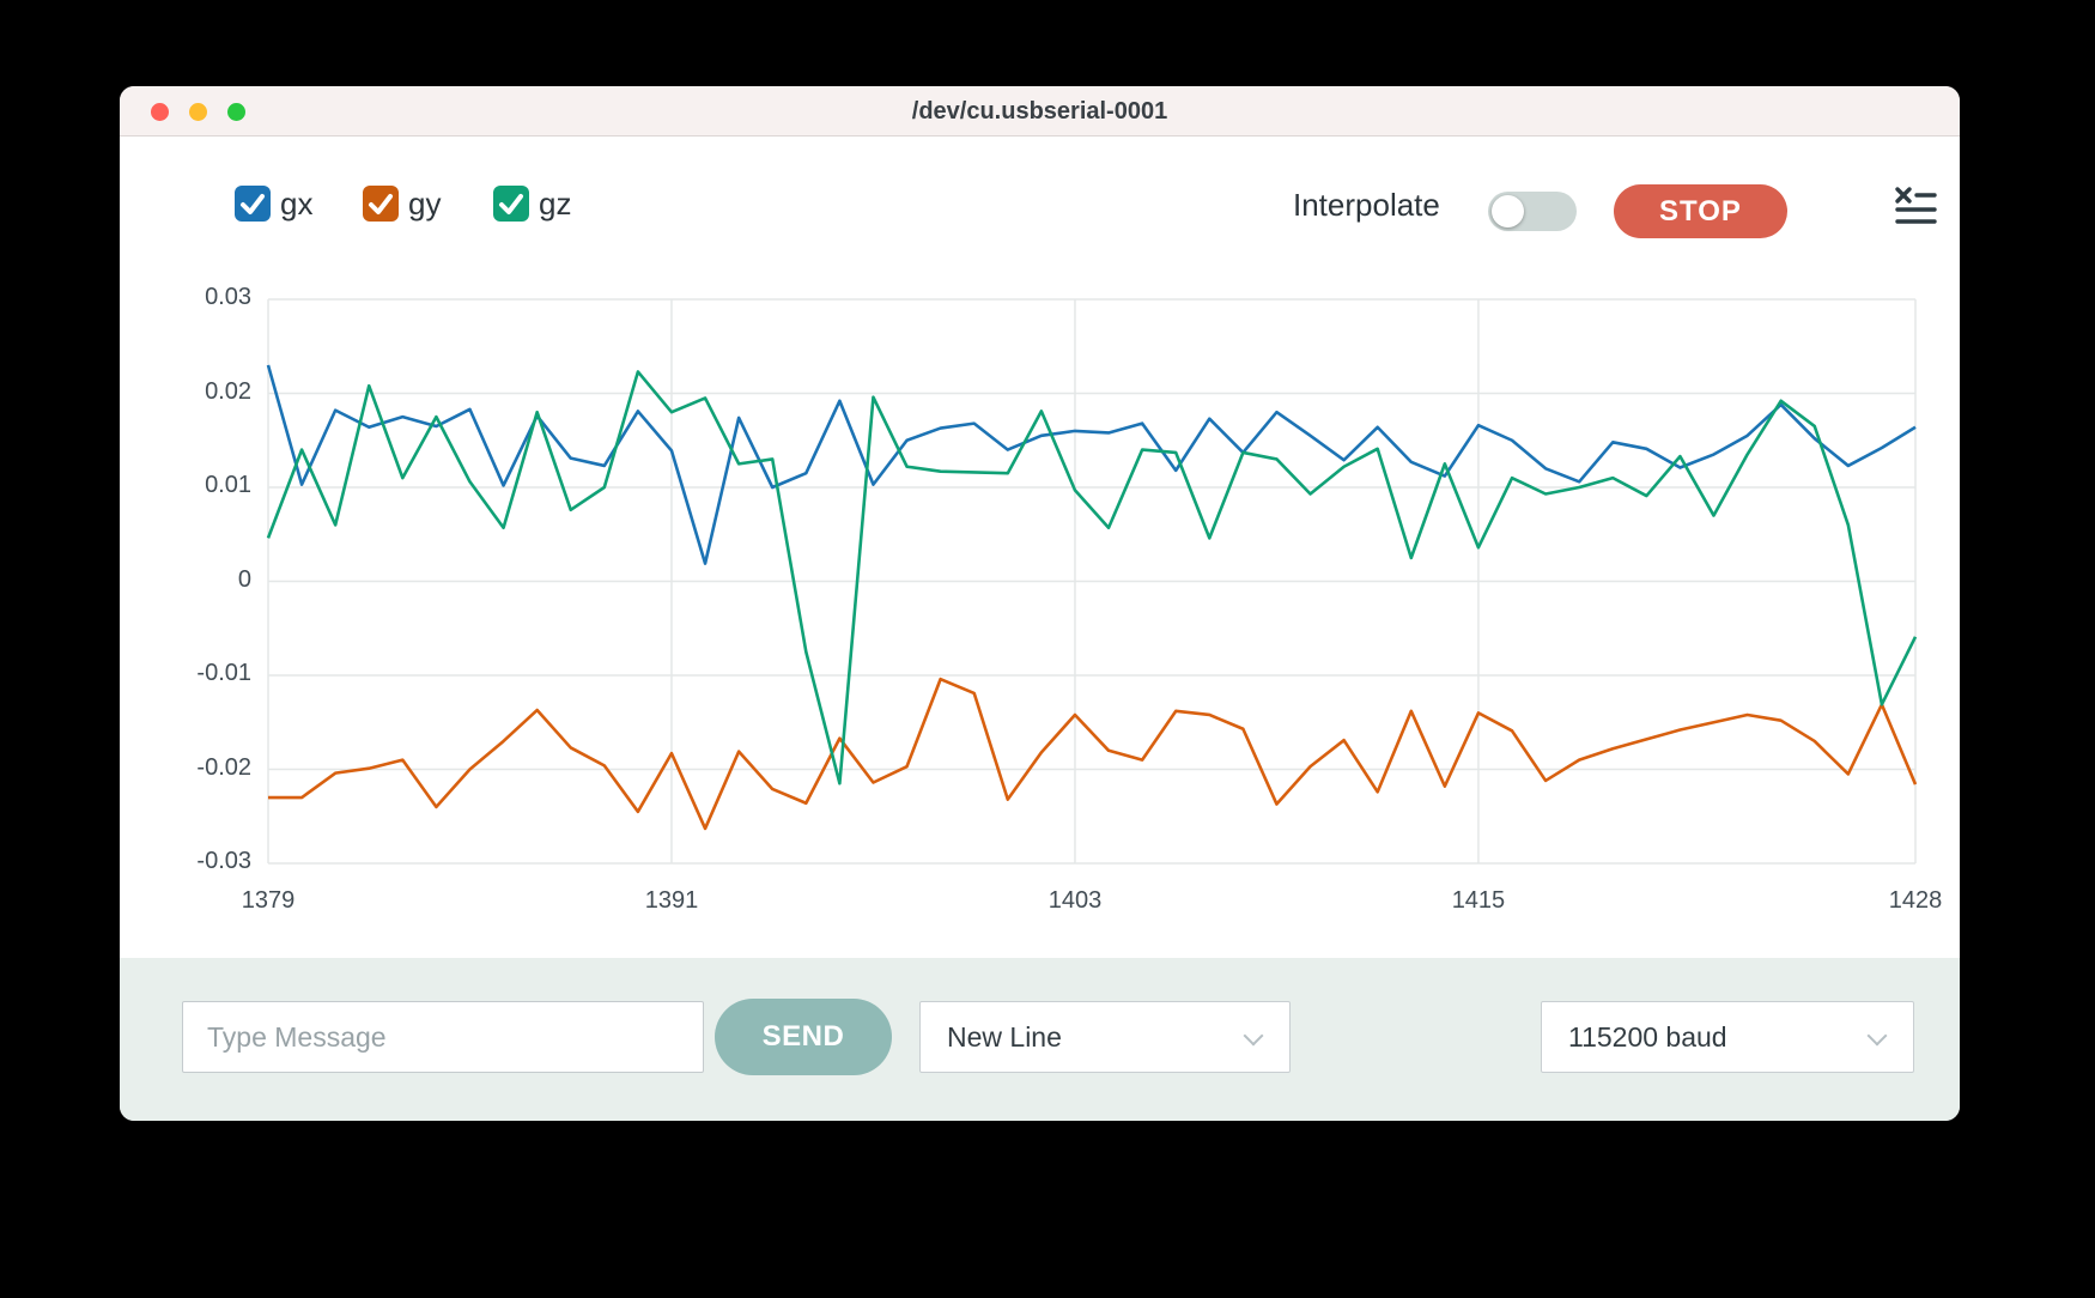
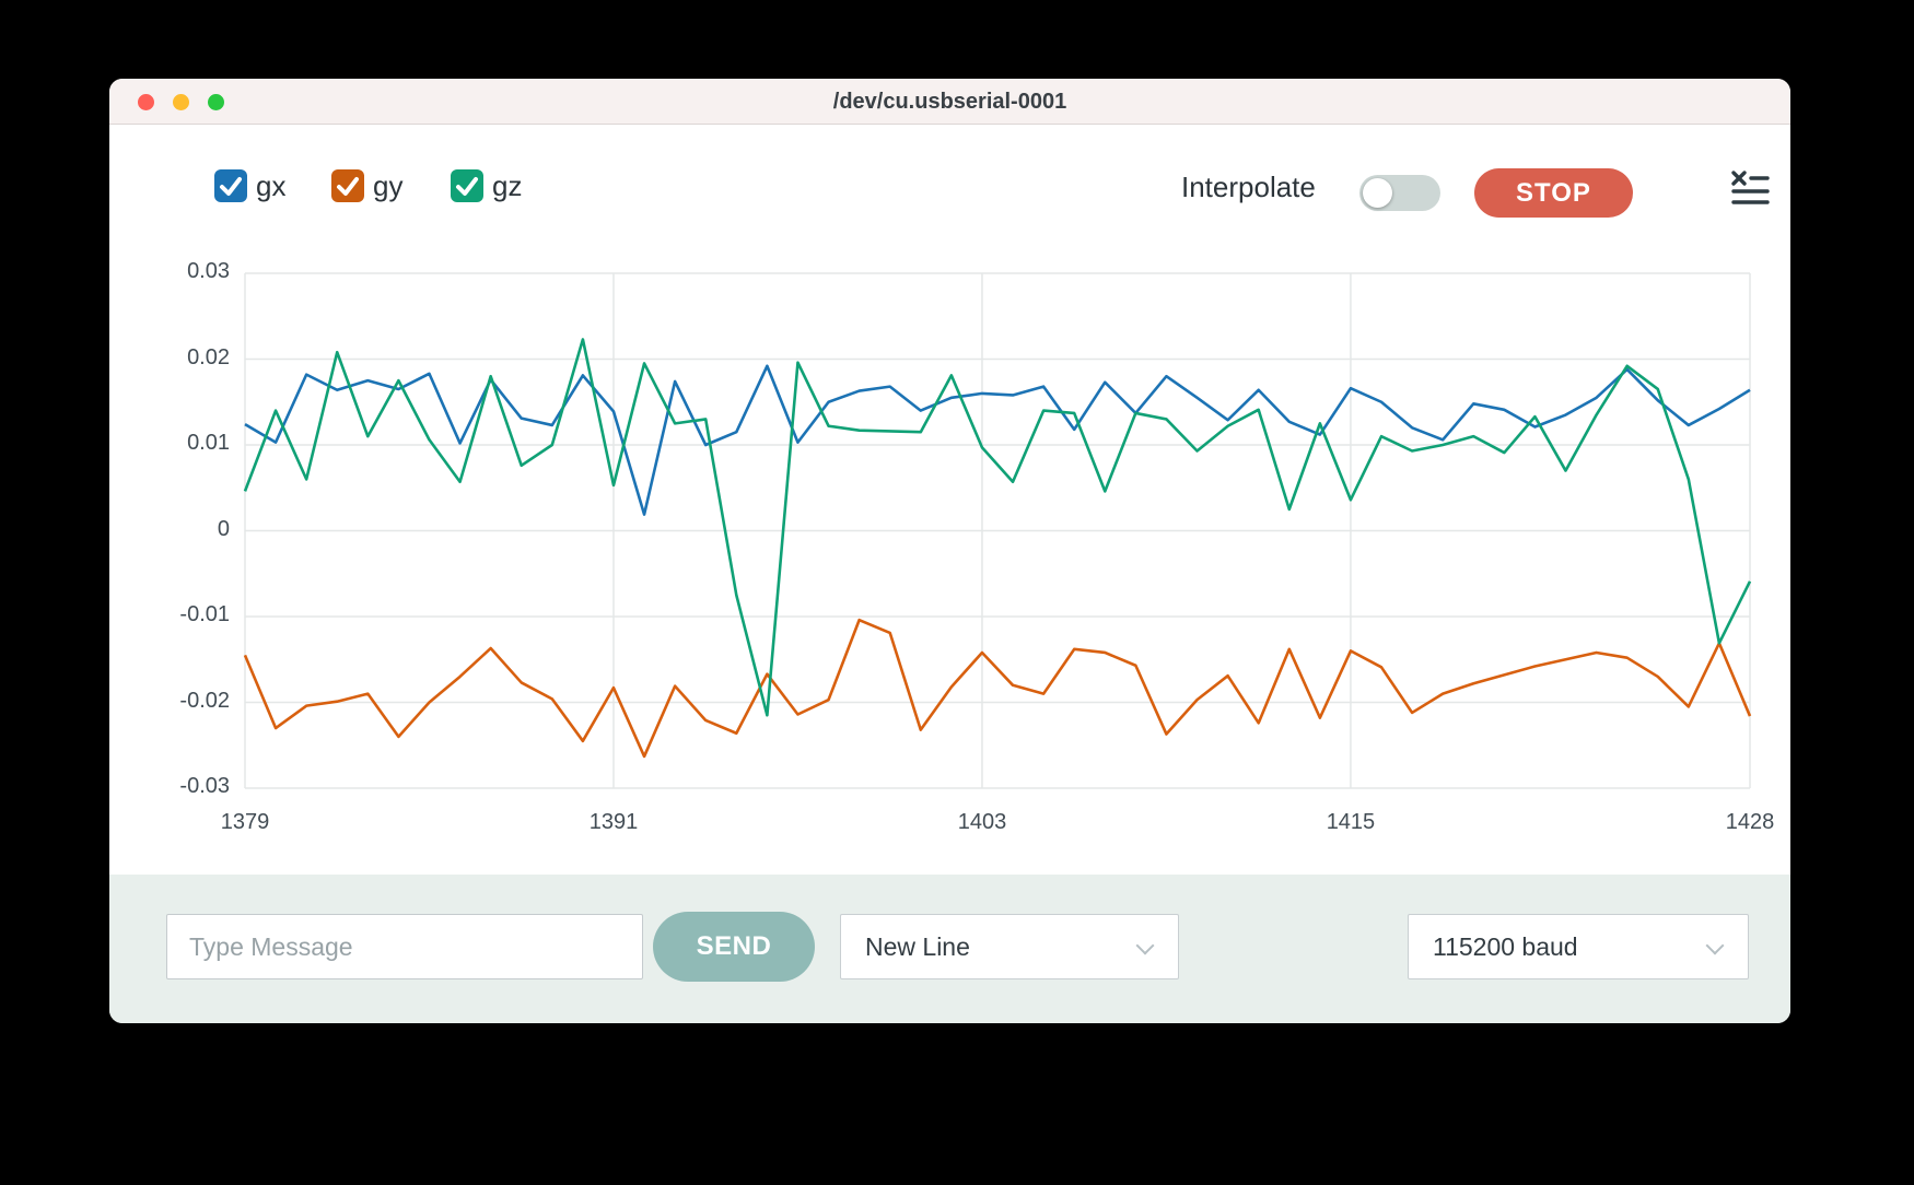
gx/1379: 0.023 -> 0.012
gy/1379: -0.023 -> -0.015
gz/1391: 0.018 -> 0.005
